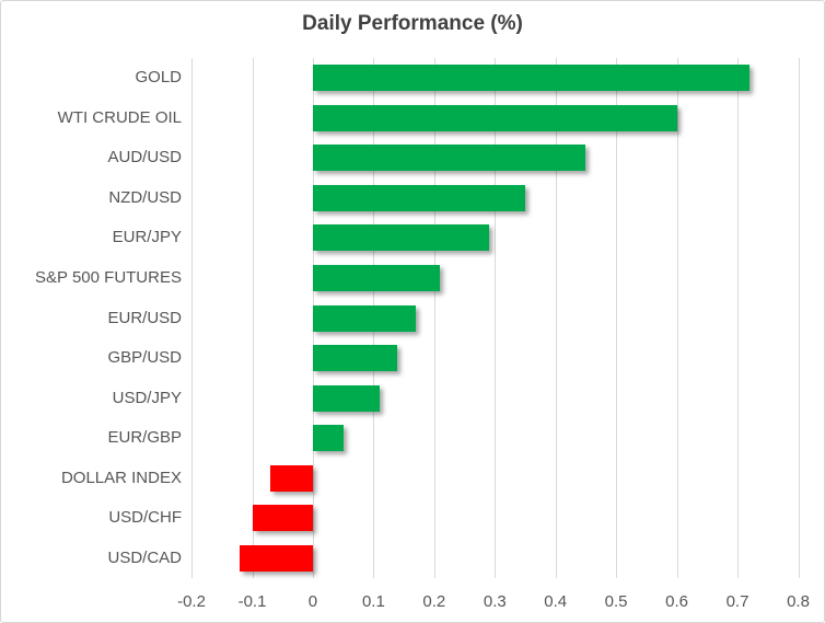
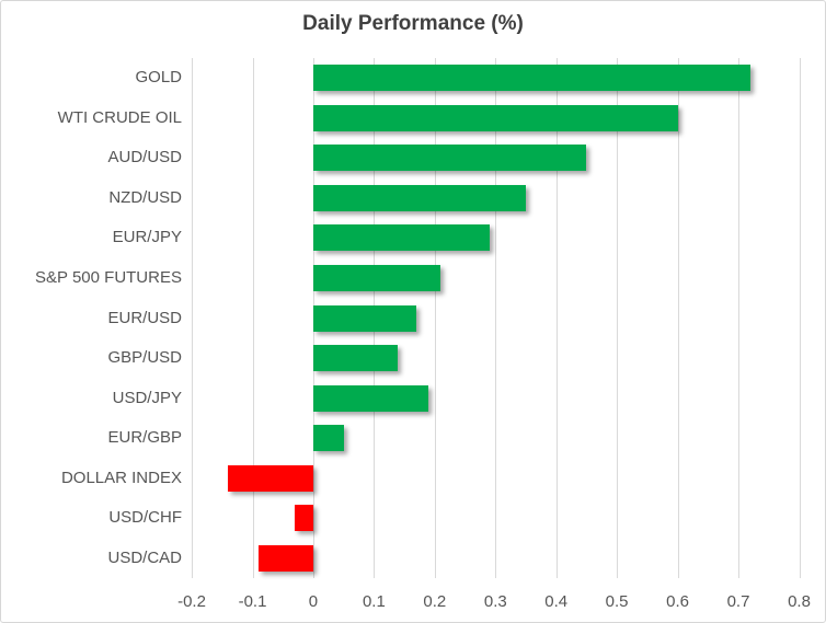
USD/JPY: 0.11 -> 0.19
DOLLAR INDEX: -0.07 -> -0.14
USD/CHF: -0.10 -> -0.03
USD/CAD: -0.12 -> -0.09
